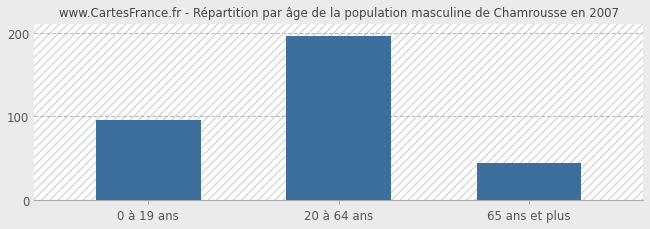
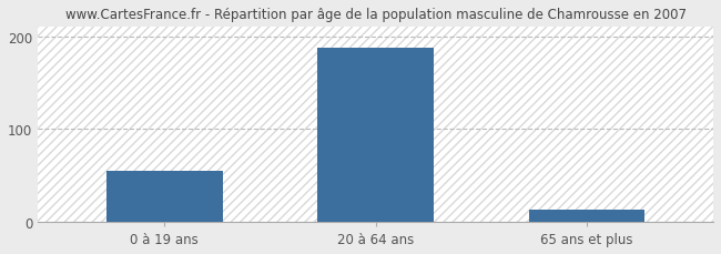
0 à 19 ans: 96 -> 55
20 à 64 ans: 196 -> 188
65 ans et plus: 44 -> 13
